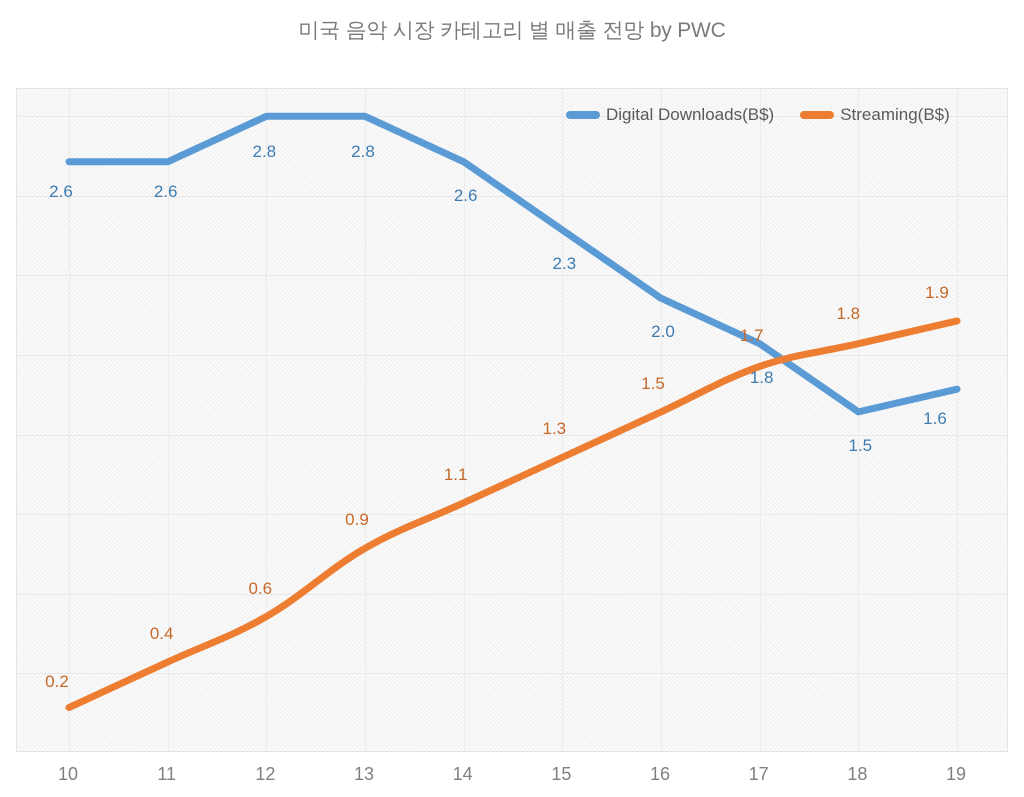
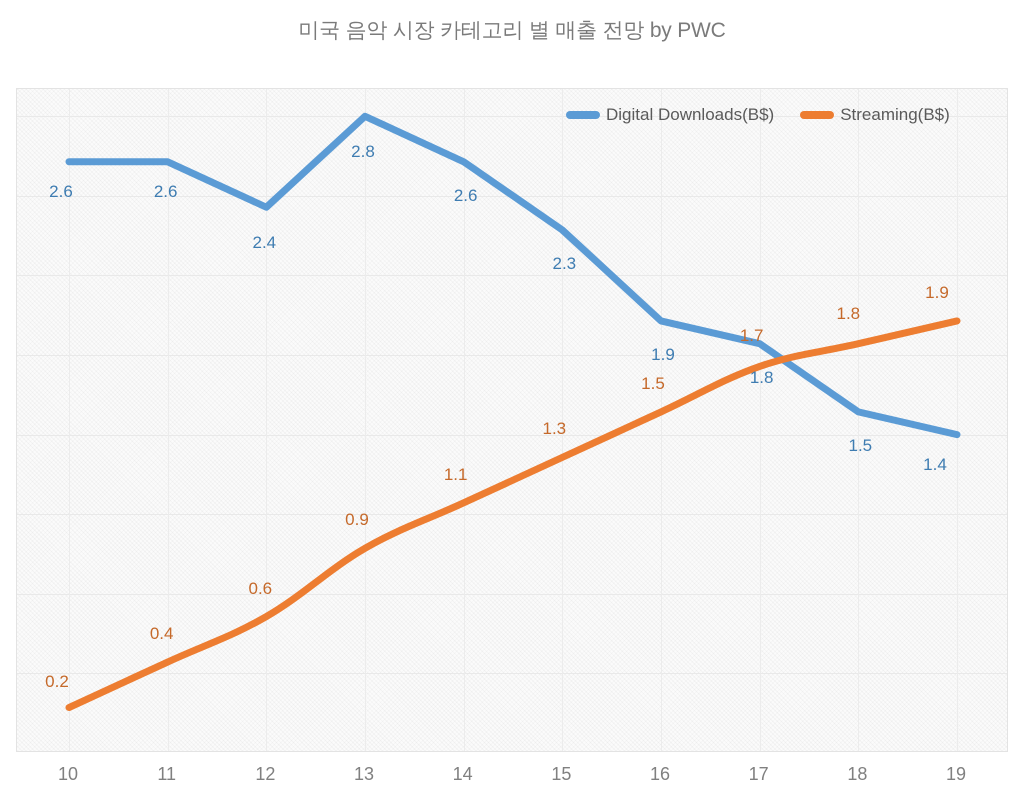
Digital Downloads(B$)/12: 2.8 -> 2.4
Digital Downloads(B$)/16: 2.0 -> 1.9
Digital Downloads(B$)/19: 1.6 -> 1.4
